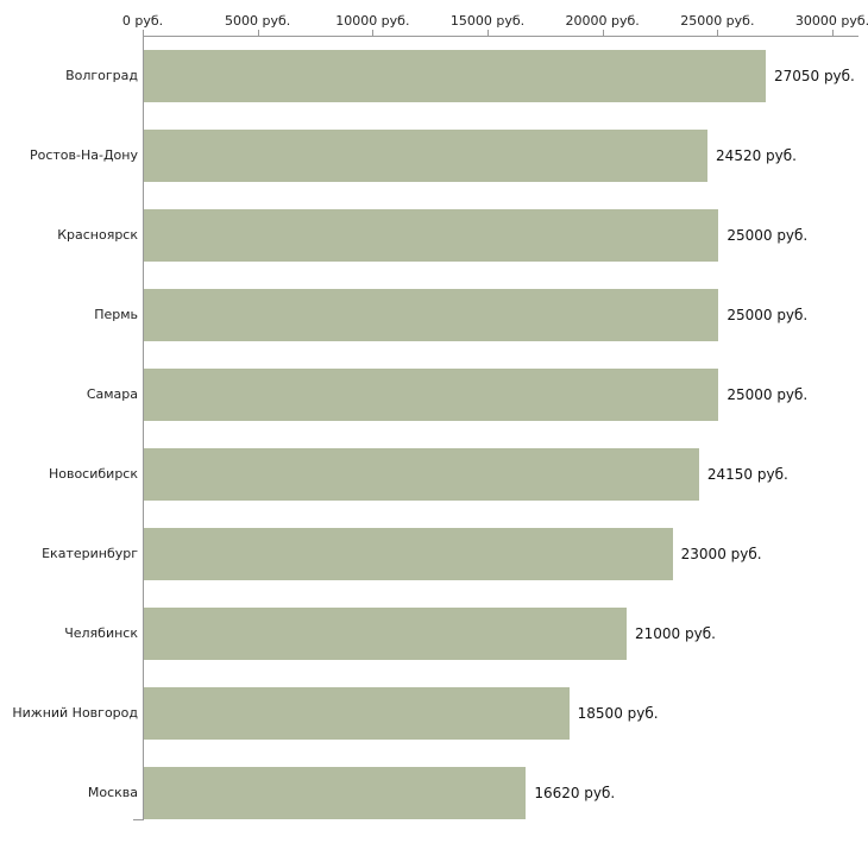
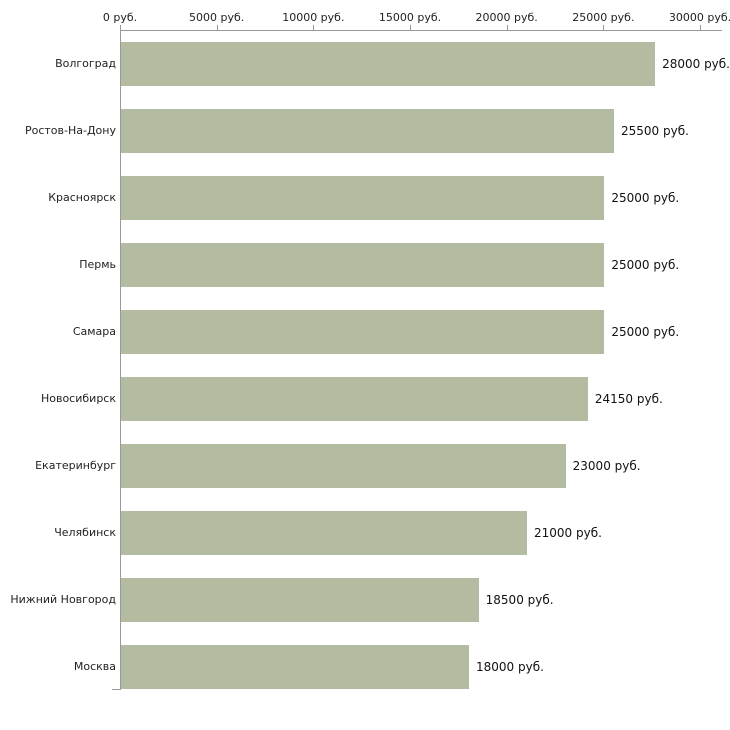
Волгоград: 27050 -> 28000
Ростов-На-Дону: 24520 -> 25500
Москва: 16620 -> 18000
